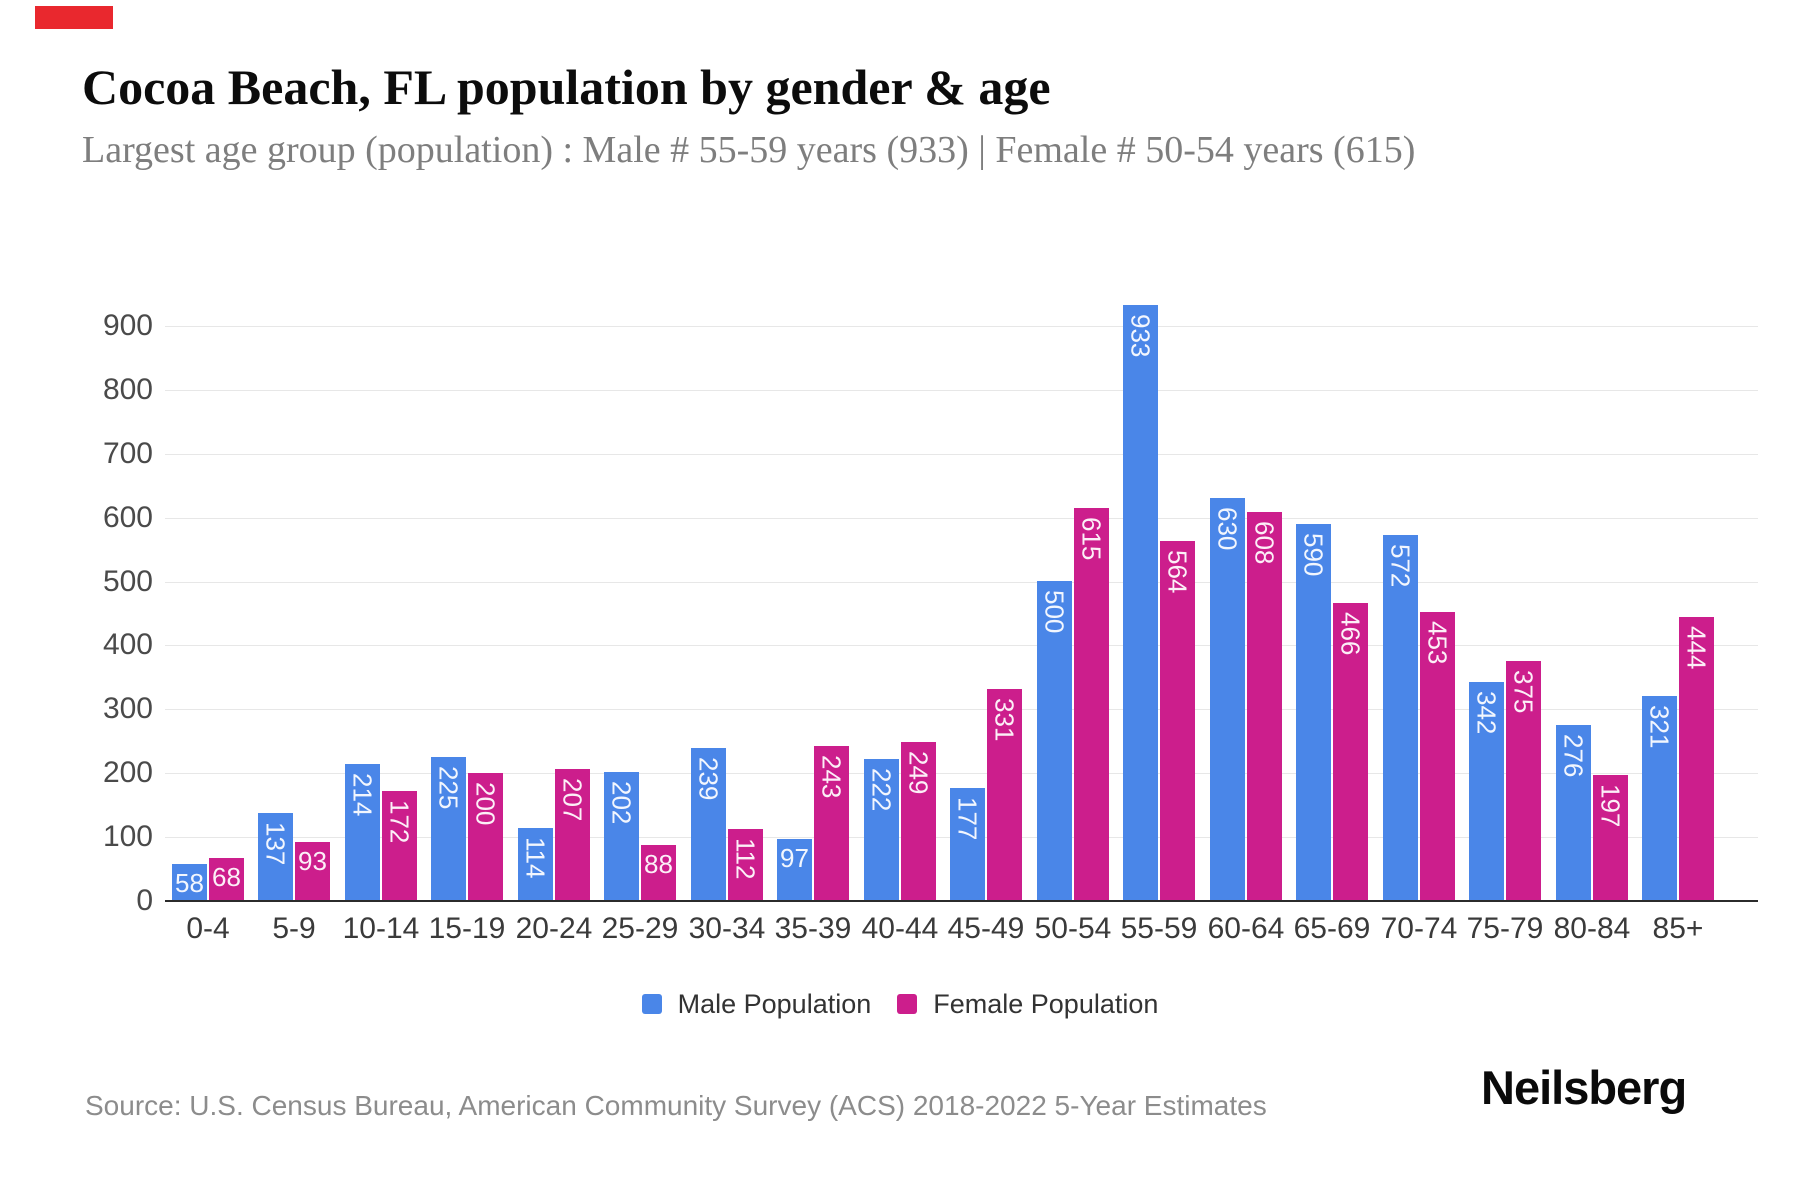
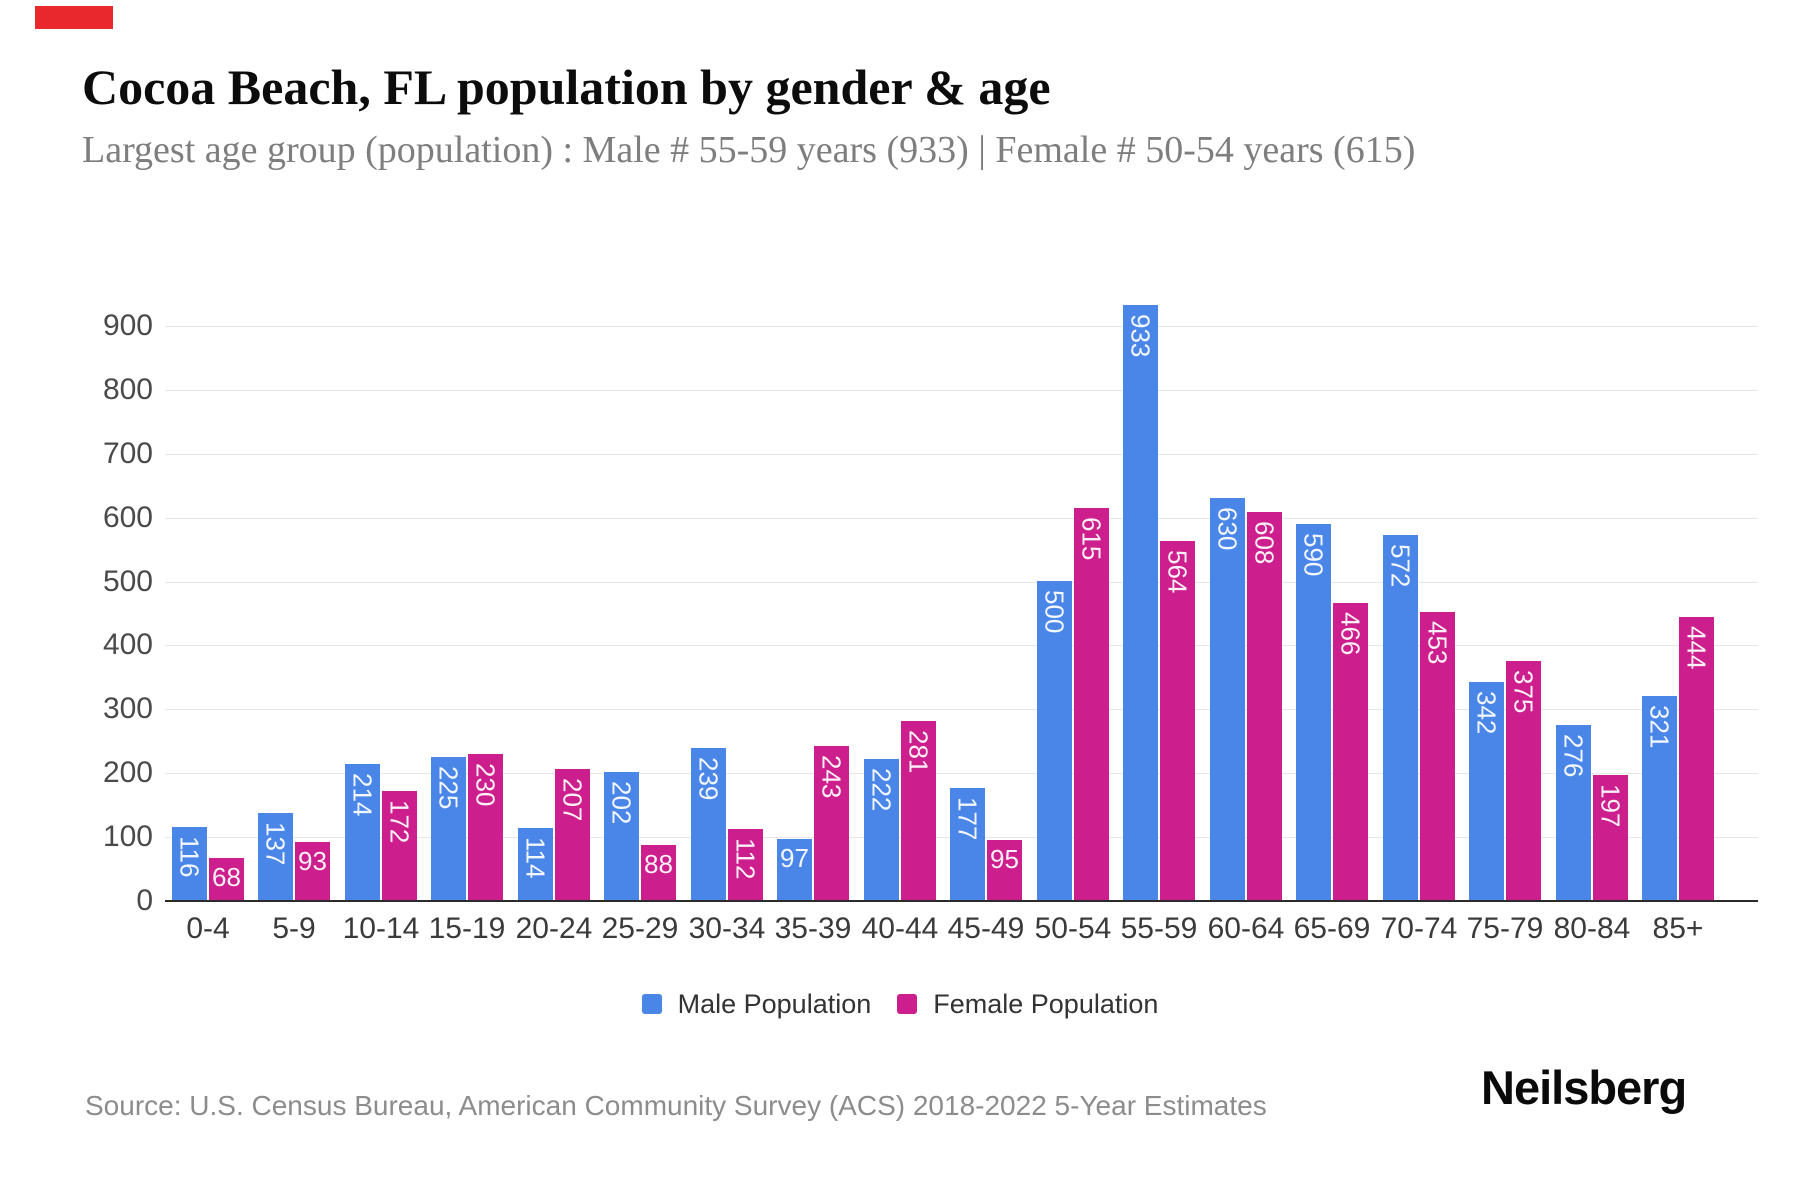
Male Population/0-4: 58 -> 116
Female Population/15-19: 200 -> 230
Female Population/40-44: 249 -> 281
Female Population/45-49: 331 -> 95
